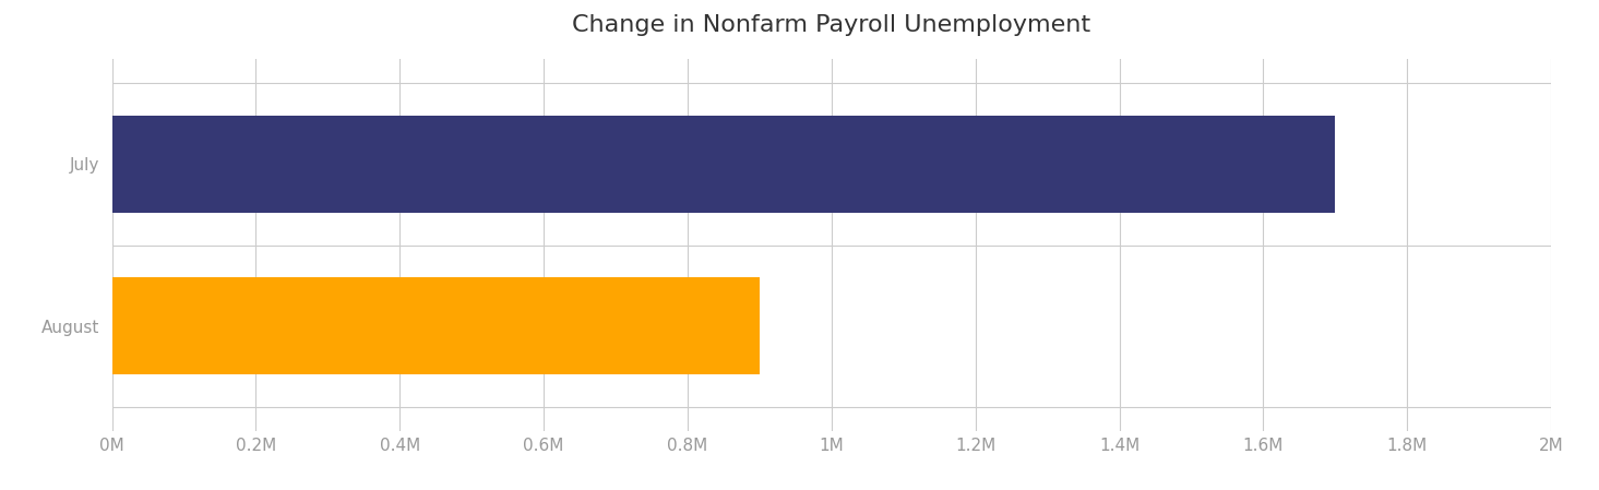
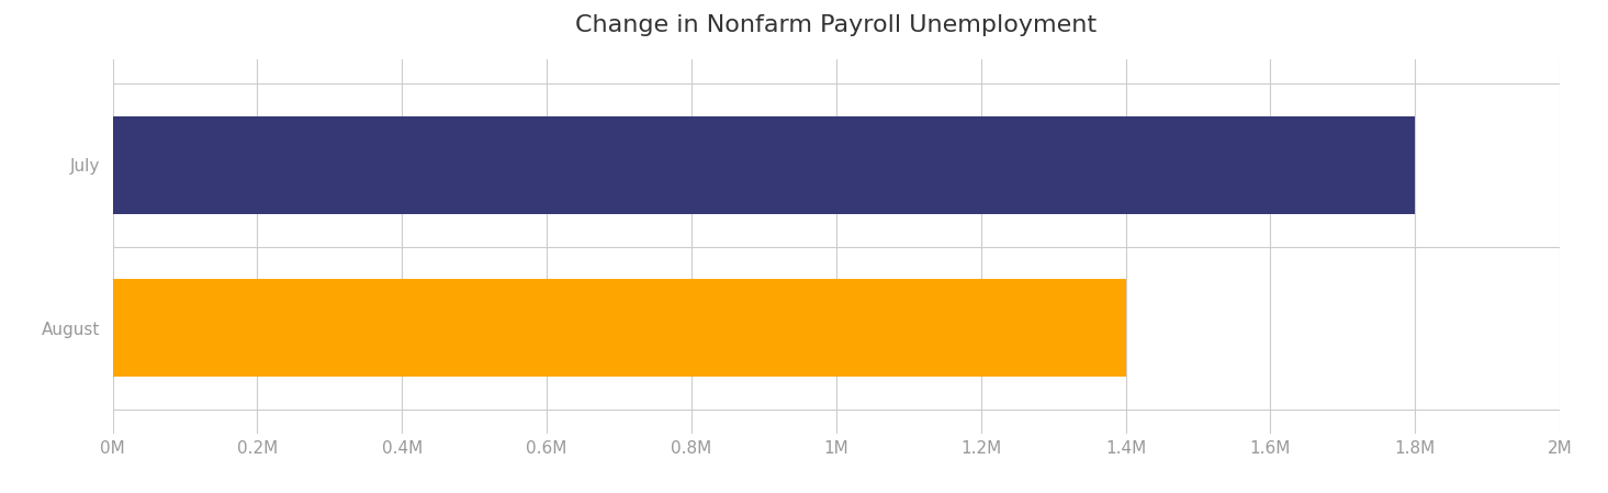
July: 1.7M -> 1.8M
August: 0.9M -> 1.4M
